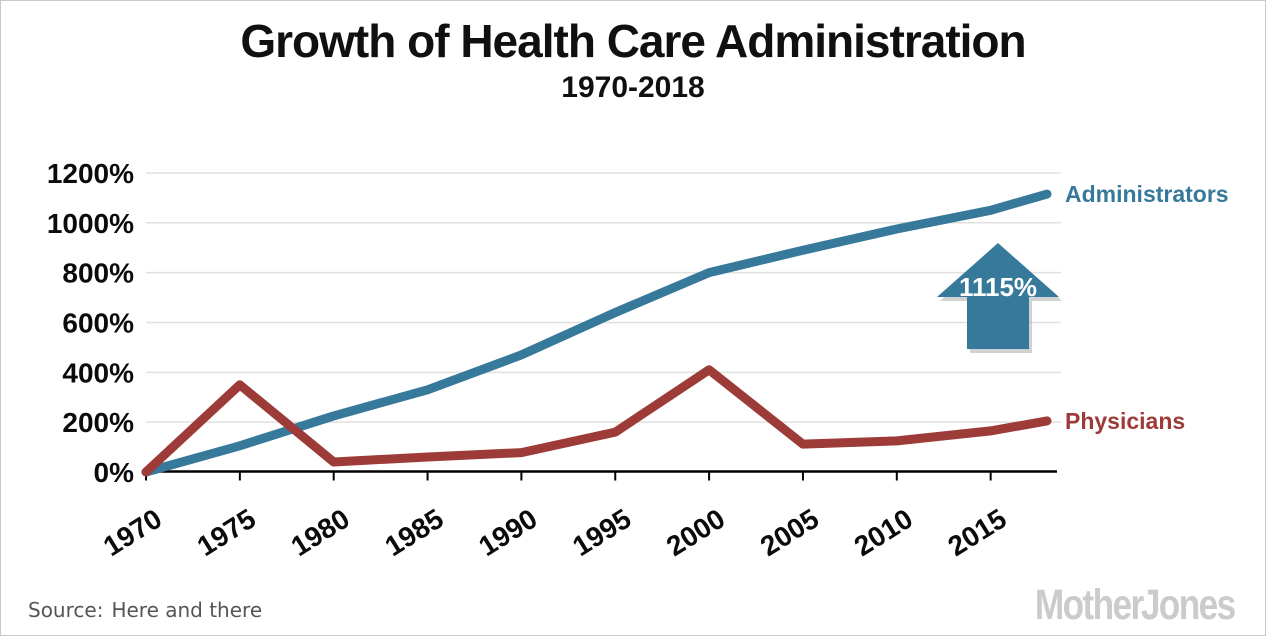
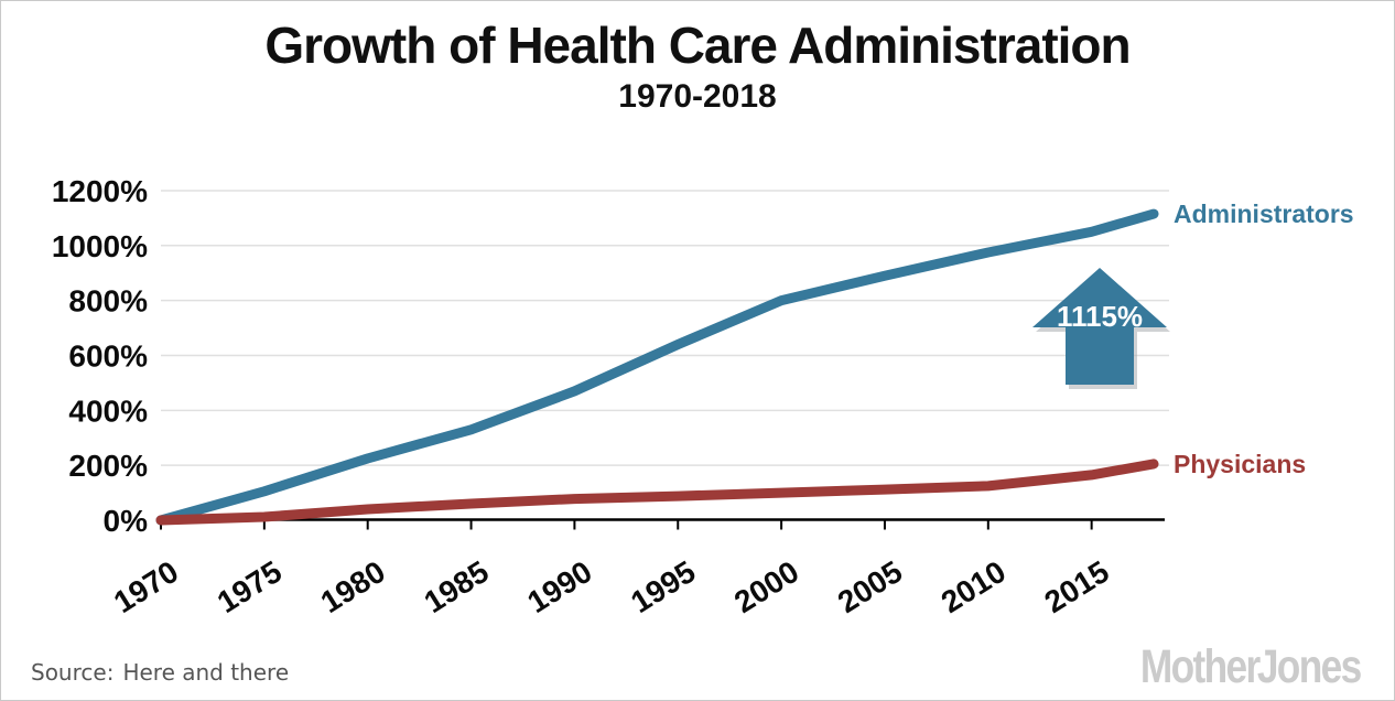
Physicians/1975: 350% -> 10%
Physicians/1995: 160% -> 90%
Physicians/2000: 410% -> 100%
